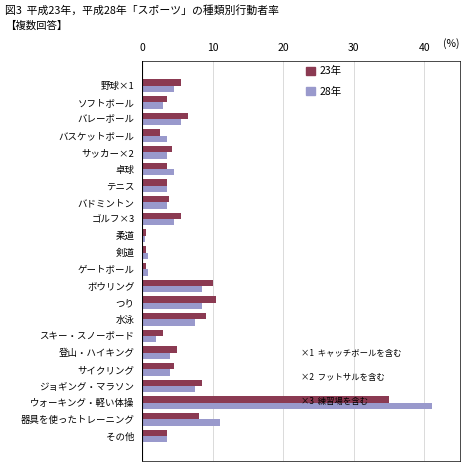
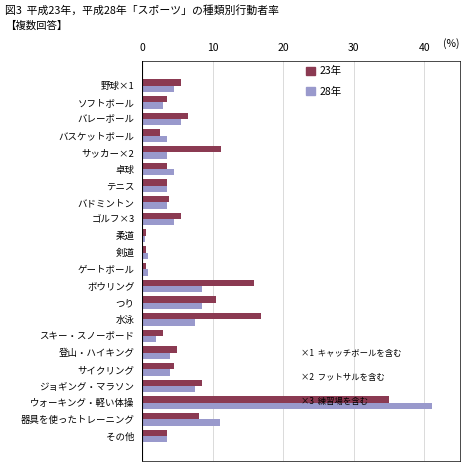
23年/サッカー×2: 4.2 -> 11.2
23年/ボウリング: 10.0 -> 15.8
23年/水泳: 9.0 -> 16.8
